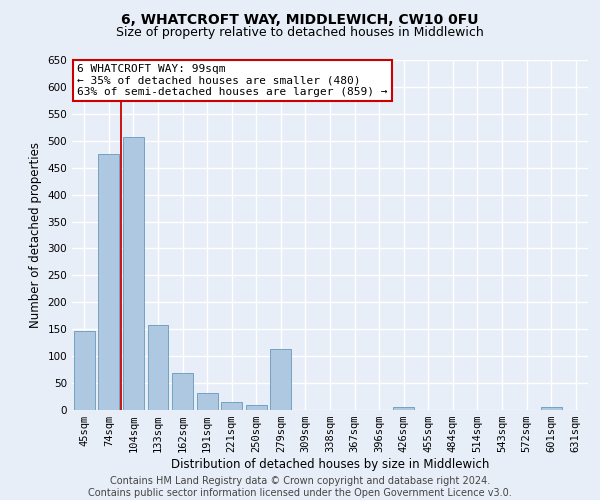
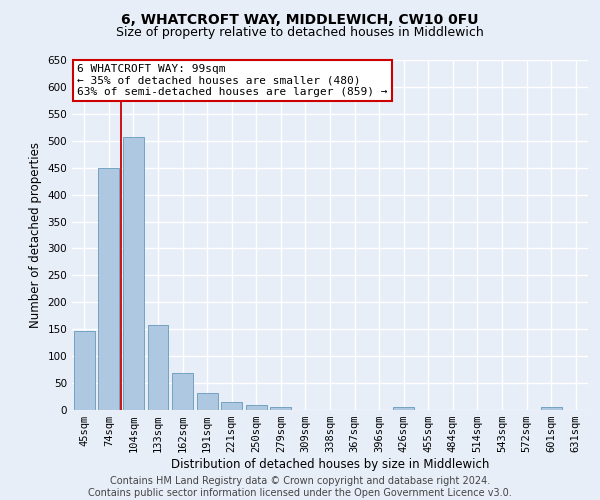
74sqm: 476 -> 449
279sqm: 114 -> 5
